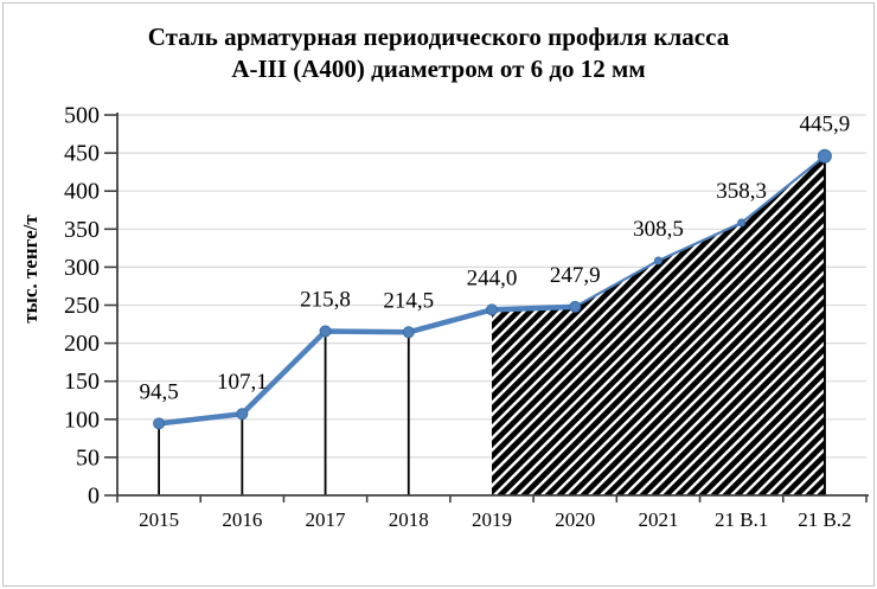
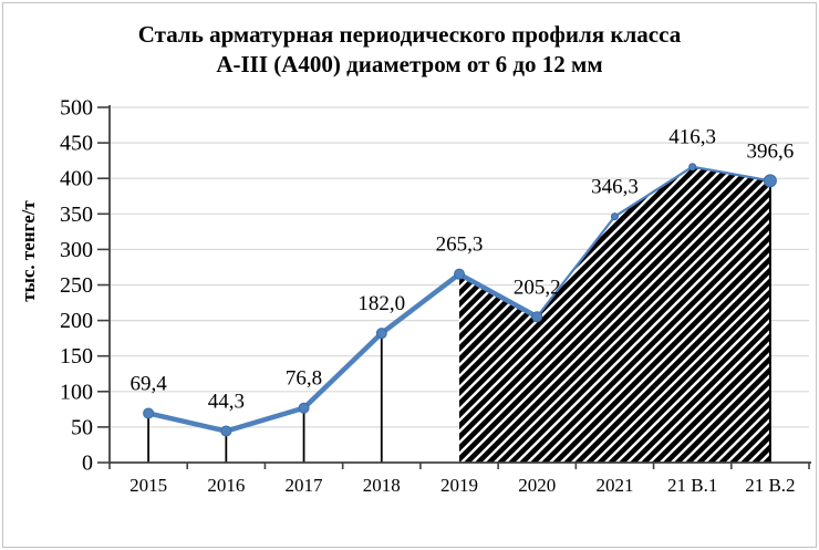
2015: 94,5 -> 69,4
2016: 107,1 -> 44,3
2017: 215,8 -> 76,8
2018: 214,5 -> 182,0
2019: 244,0 -> 265,3
2020: 247,9 -> 205,2
2021: 308,5 -> 346,3
21 В.1: 358,3 -> 416,3
21 В.2: 445,9 -> 396,6
